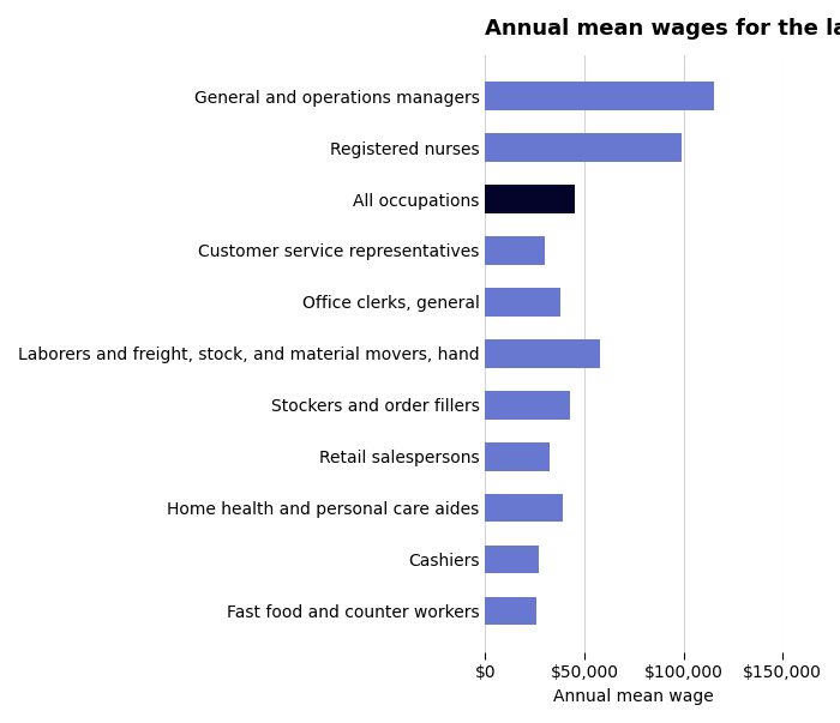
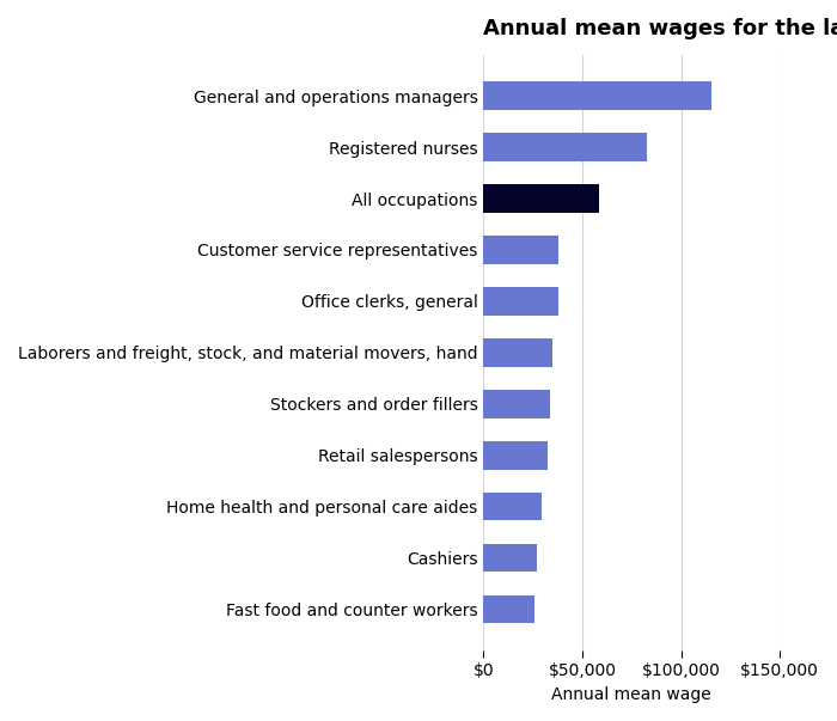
Registered nurses: $99,000 -> $83,000
All occupations: $45,000 -> $58,000
Customer service representatives: $30,000 -> $38,000
Laborers and freight, stock, and material movers, hand: $58,000 -> $35,000
Stockers and order fillers: $43,000 -> $33,000
Home health and personal care aides: $39,000 -> $29,000
